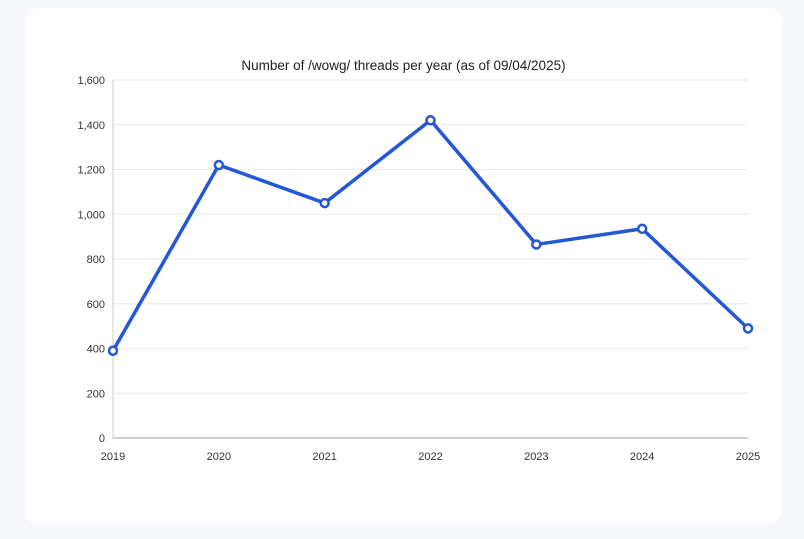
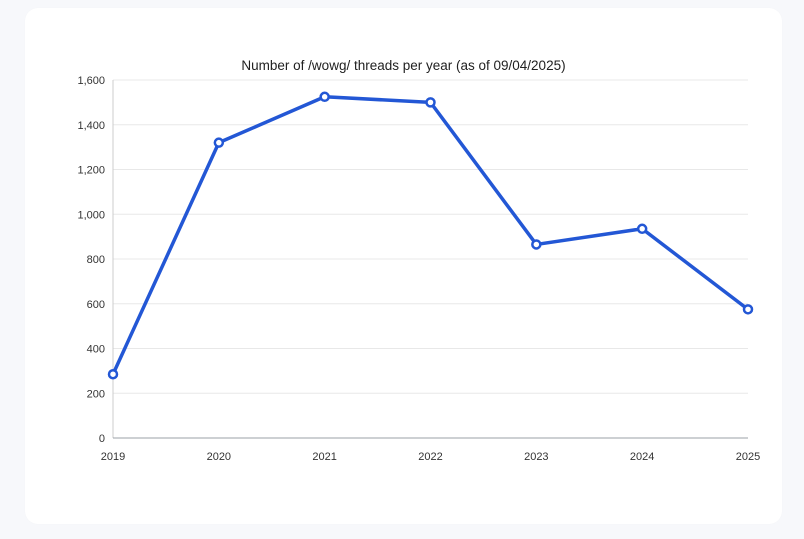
2019: 390 -> 280
2020: 1220 -> 1320
2021: 1050 -> 1520
2022: 1420 -> 1500
2025: 490 -> 580
